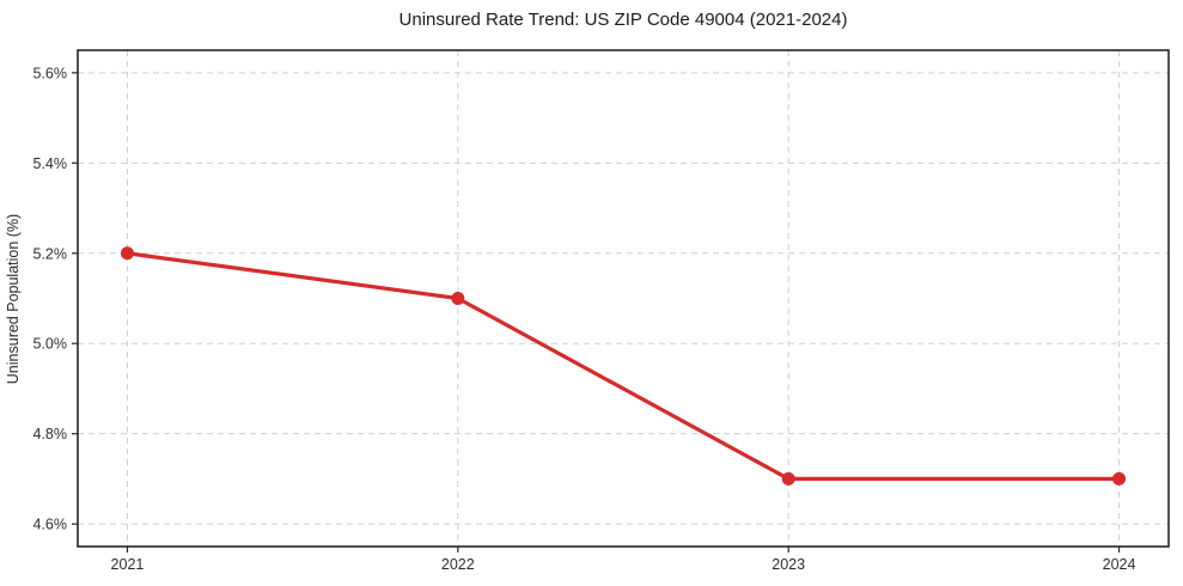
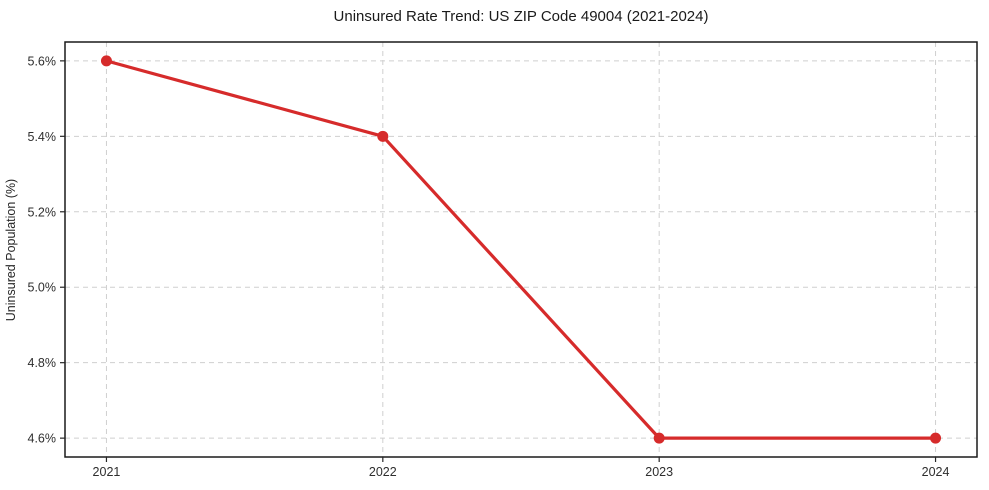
2021: 5.2% -> 5.6%
2022: 5.1% -> 5.4%
2023: 4.7% -> 4.6%
2024: 4.7% -> 4.6%
